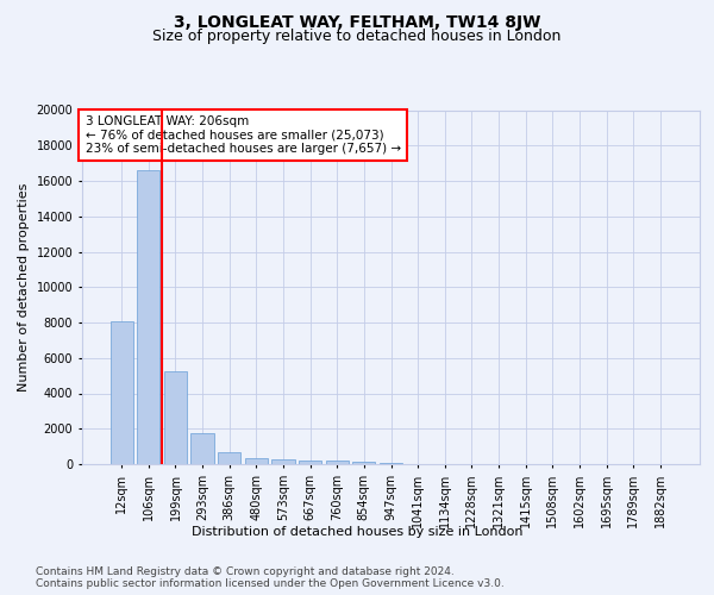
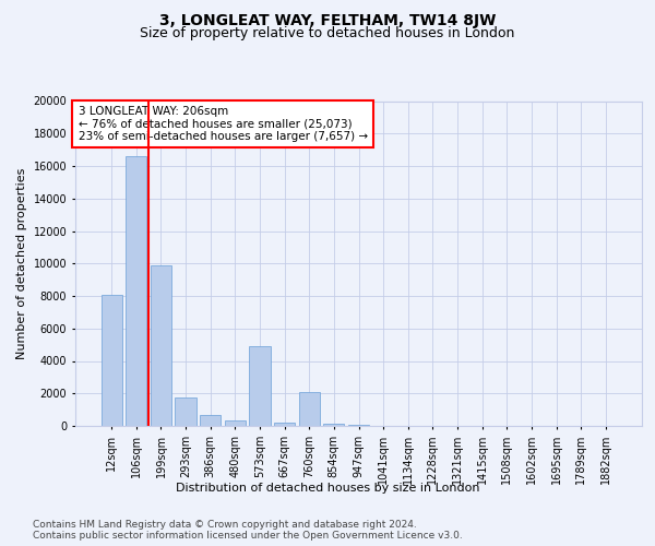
199sqm: 5200 -> 9900
573sqm: 300 -> 4900
760sqm: 200 -> 2100
